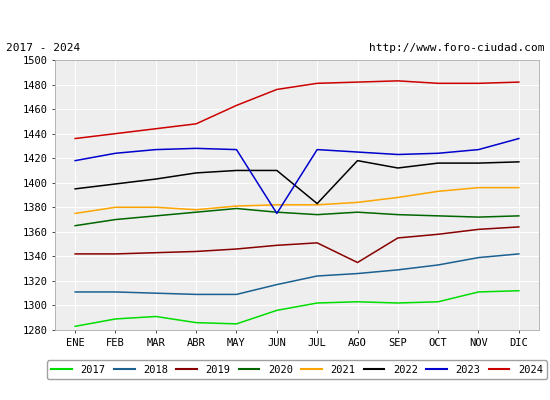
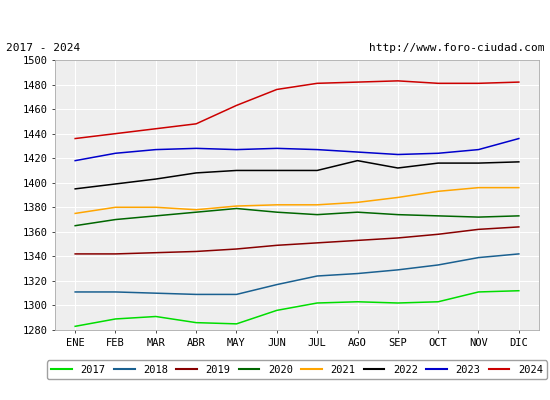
2023/JUN: 1375 -> 1428
2022/JUL: 1383 -> 1410
2019/AGO: 1335 -> 1353
